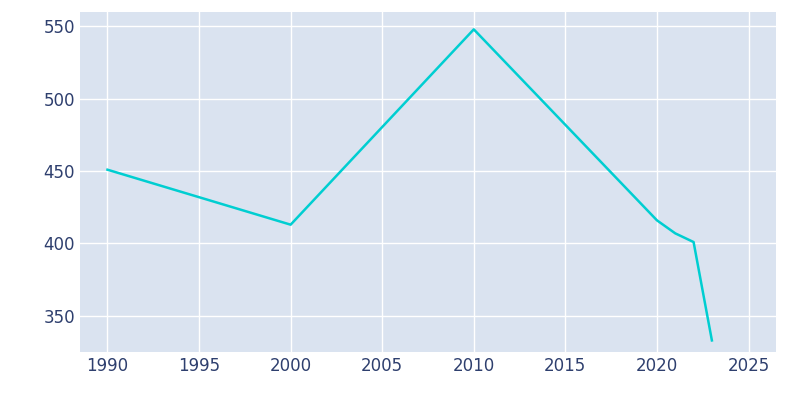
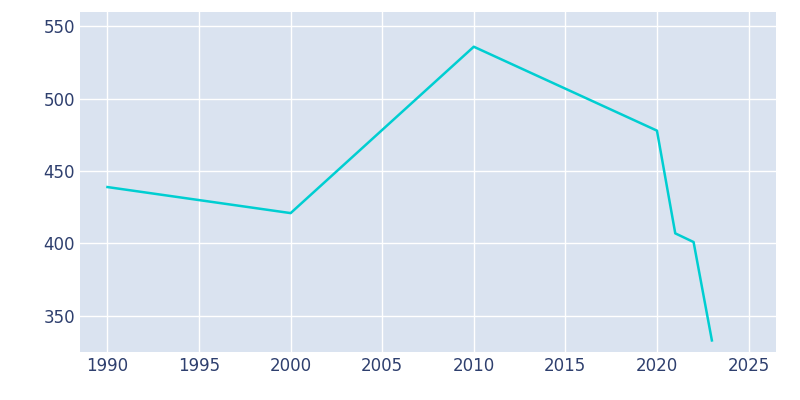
1990: 451 -> 439
2000: 413 -> 421
2010: 548 -> 536
2020: 416 -> 478
